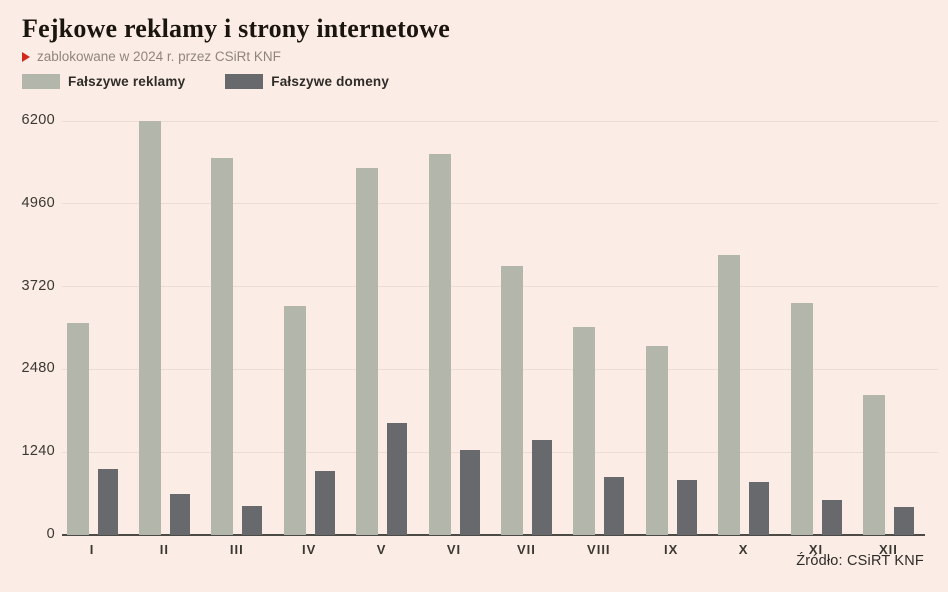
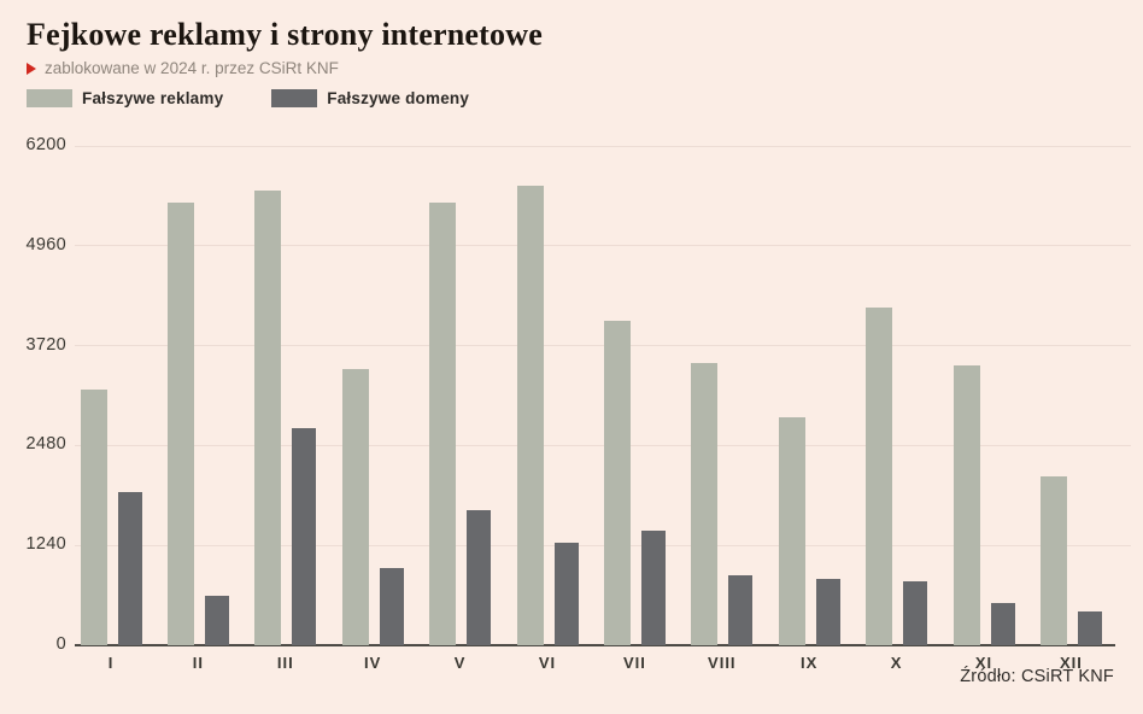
Fałszywe domeny/I: 1000 -> 1900
Fałszywe reklamy/II: 6200 -> 5500
Fałszywe domeny/III: 400 -> 2700
Fałszywe reklamy/VIII: 3100 -> 3500
